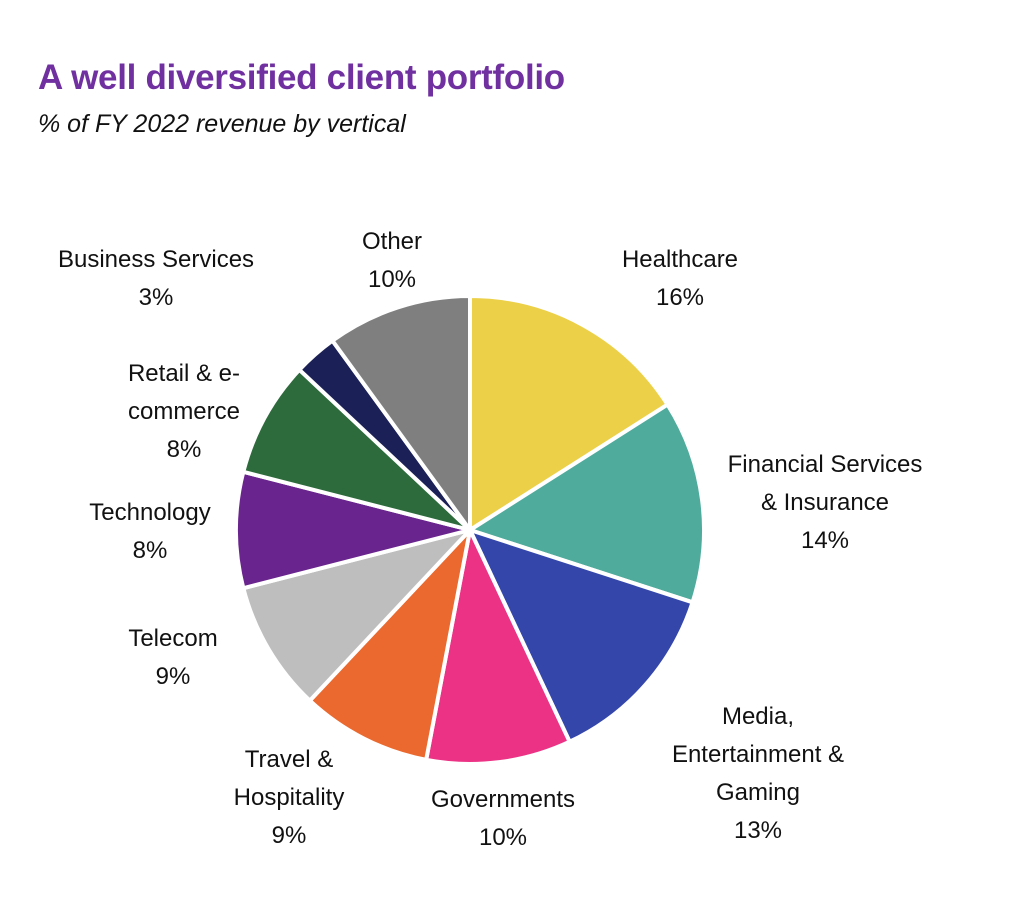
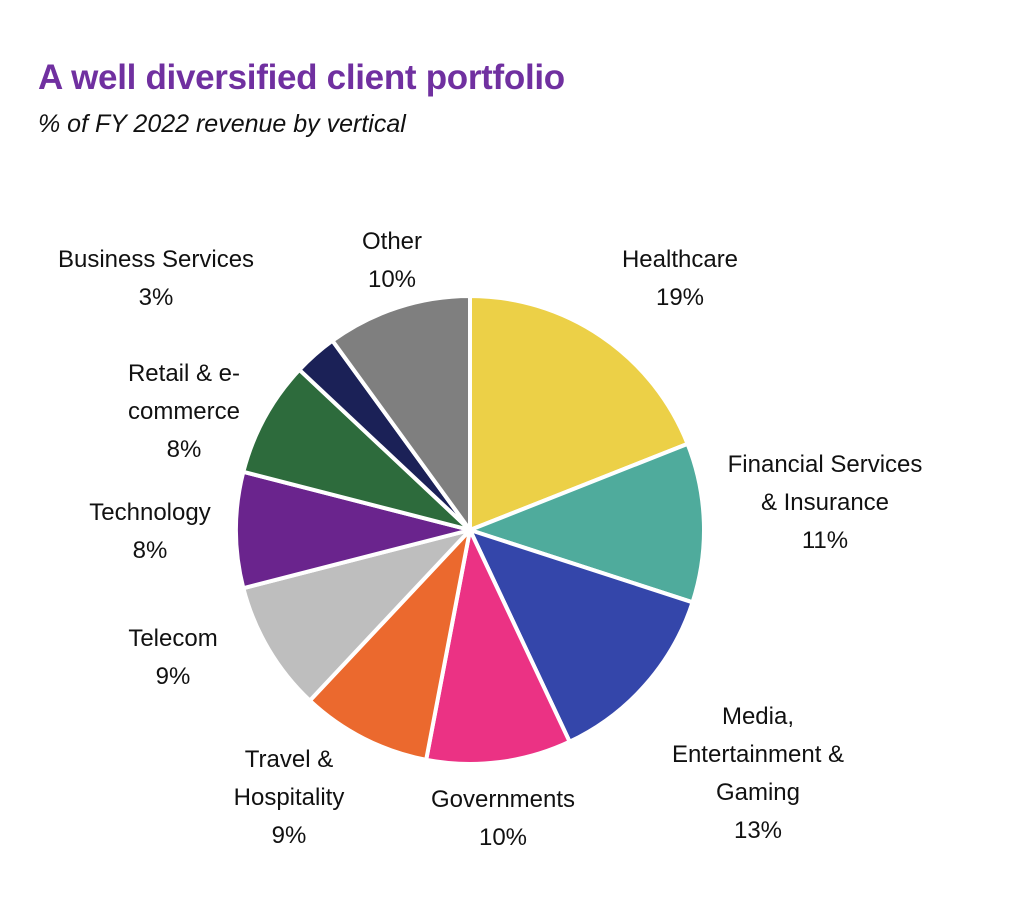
Healthcare: 16% -> 19%
Financial Services & Insurance: 14% -> 11%
